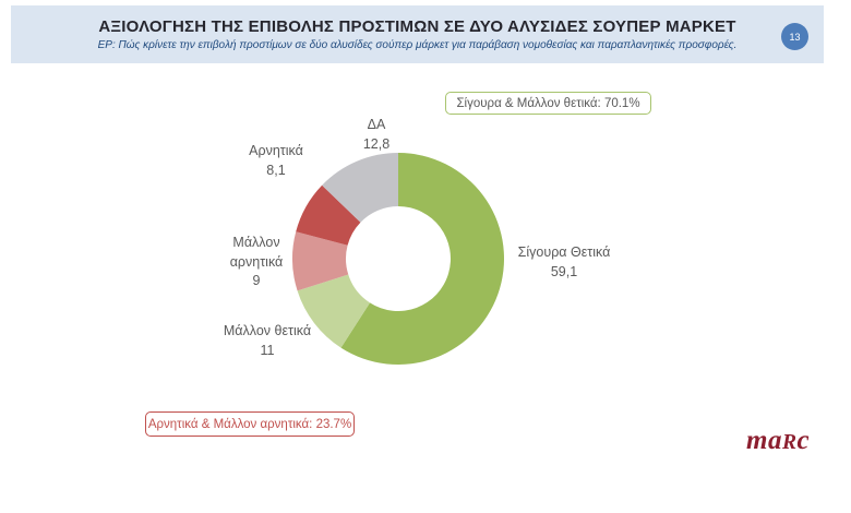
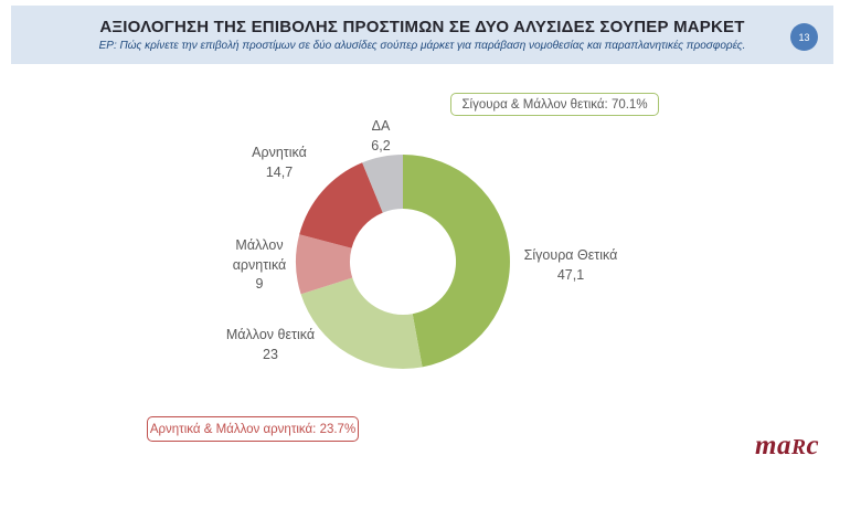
Σίγουρα Θετικά: 59,1 -> 47,1
Μάλλον θετικά: 11 -> 23
Αρνητικά: 8,1 -> 14,7
ΔΑ: 12,8 -> 6,2
